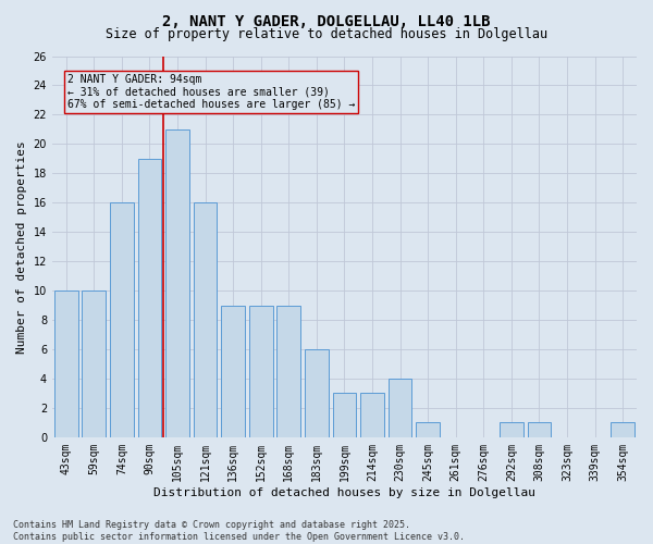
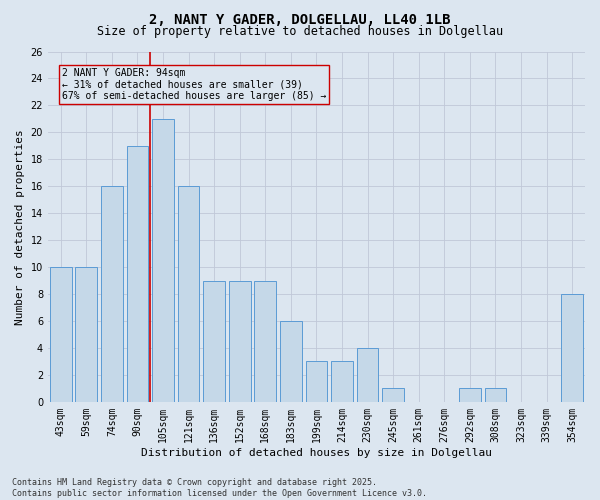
354sqm: 1 -> 8
